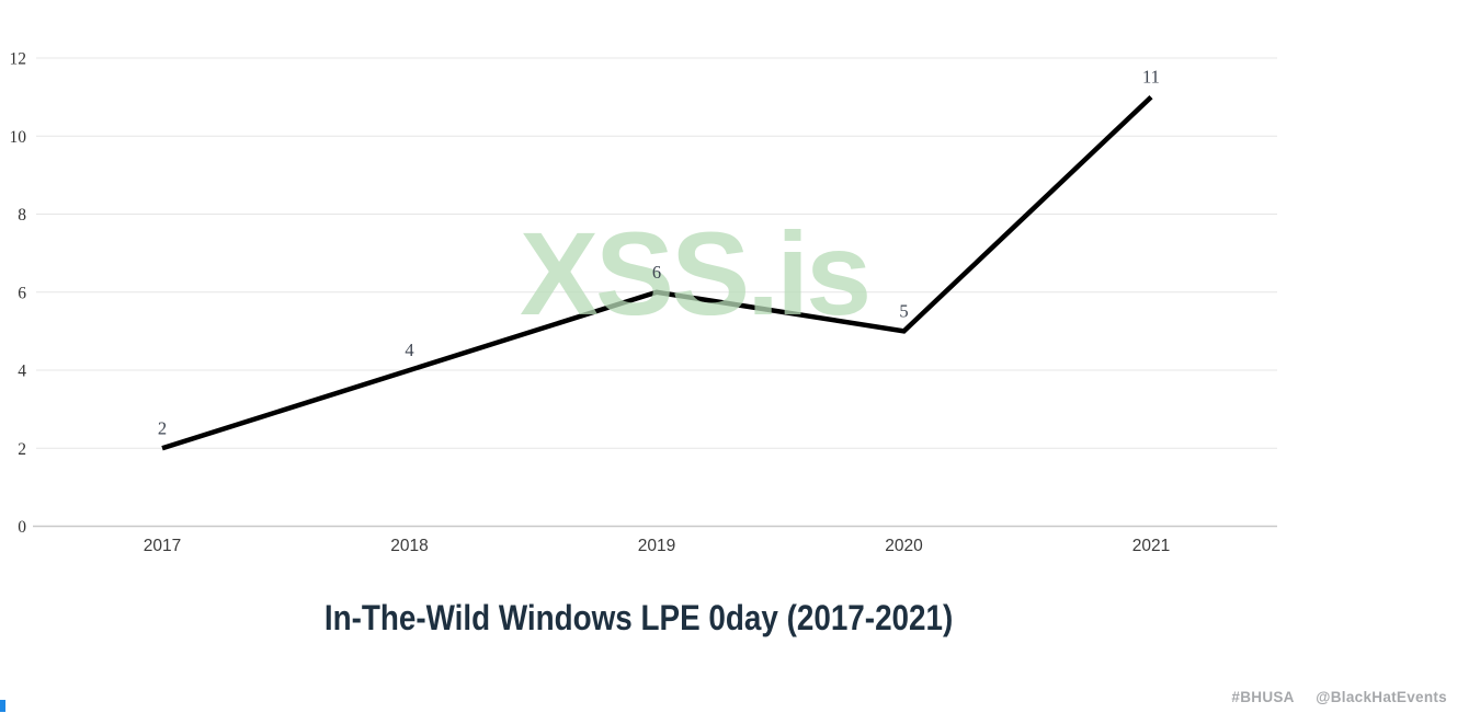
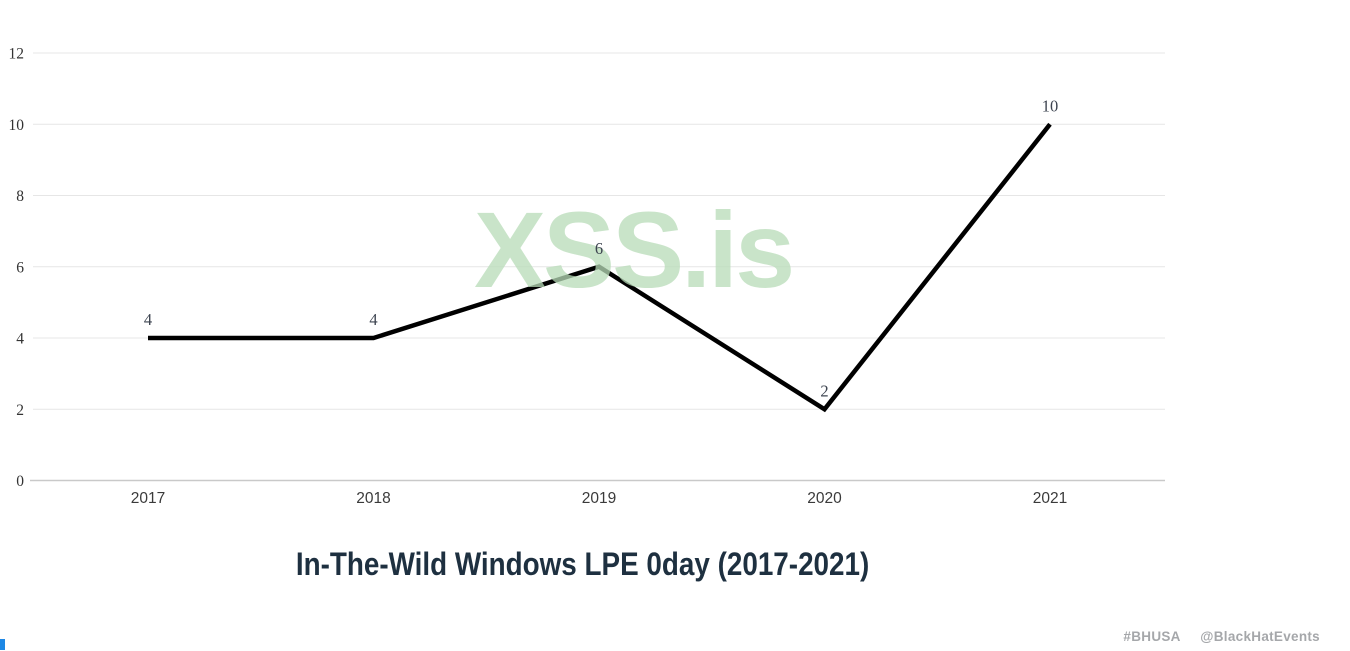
2017: 2 -> 4
2020: 5 -> 2
2021: 11 -> 10
